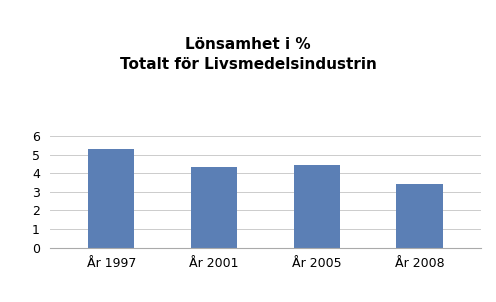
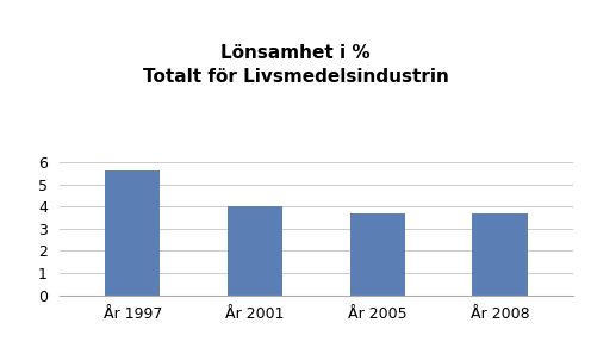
År 1997: 5.3 -> 5.6
År 2001: 4.3 -> 4.0
År 2005: 4.5 -> 3.7
År 2008: 3.4 -> 3.7
